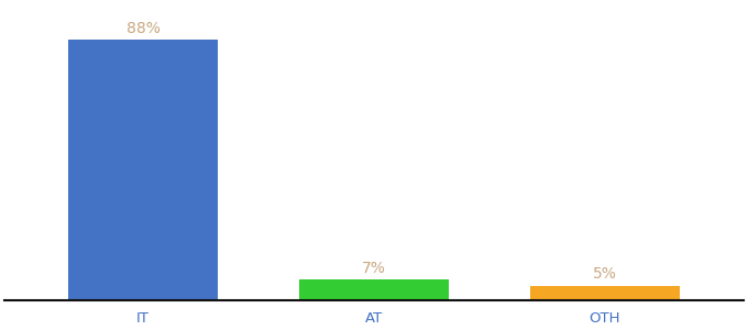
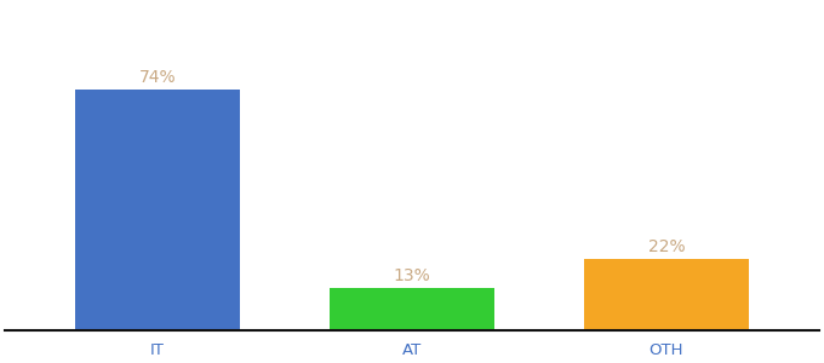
IT: 88% -> 74%
AT: 7% -> 13%
OTH: 5% -> 22%
